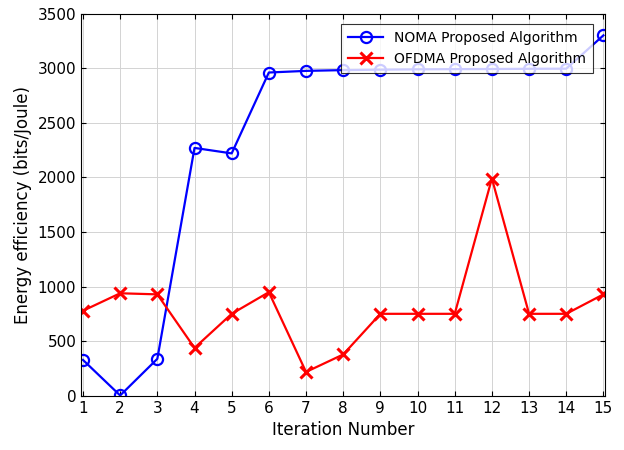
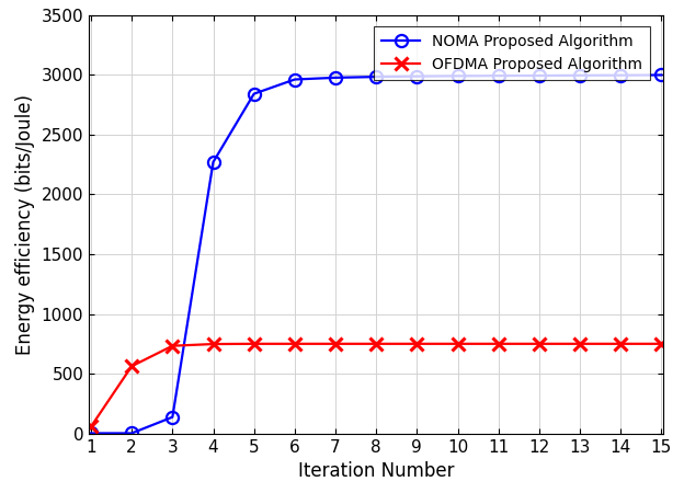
NOMA Proposed Algorithm/1: 330 -> 0
OFDMA Proposed Algorithm/1: 780 -> 60
OFDMA Proposed Algorithm/2: 940 -> 560
NOMA Proposed Algorithm/3: 340 -> 140
OFDMA Proposed Algorithm/3: 930 -> 740
OFDMA Proposed Algorithm/4: 440 -> 750
NOMA Proposed Algorithm/5: 2220 -> 2840
OFDMA Proposed Algorithm/6: 950 -> 750
OFDMA Proposed Algorithm/7: 220 -> 750
OFDMA Proposed Algorithm/8: 380 -> 750
OFDMA Proposed Algorithm/12: 1990 -> 750
NOMA Proposed Algorithm/15: 3300 -> 3000
OFDMA Proposed Algorithm/15: 930 -> 750
